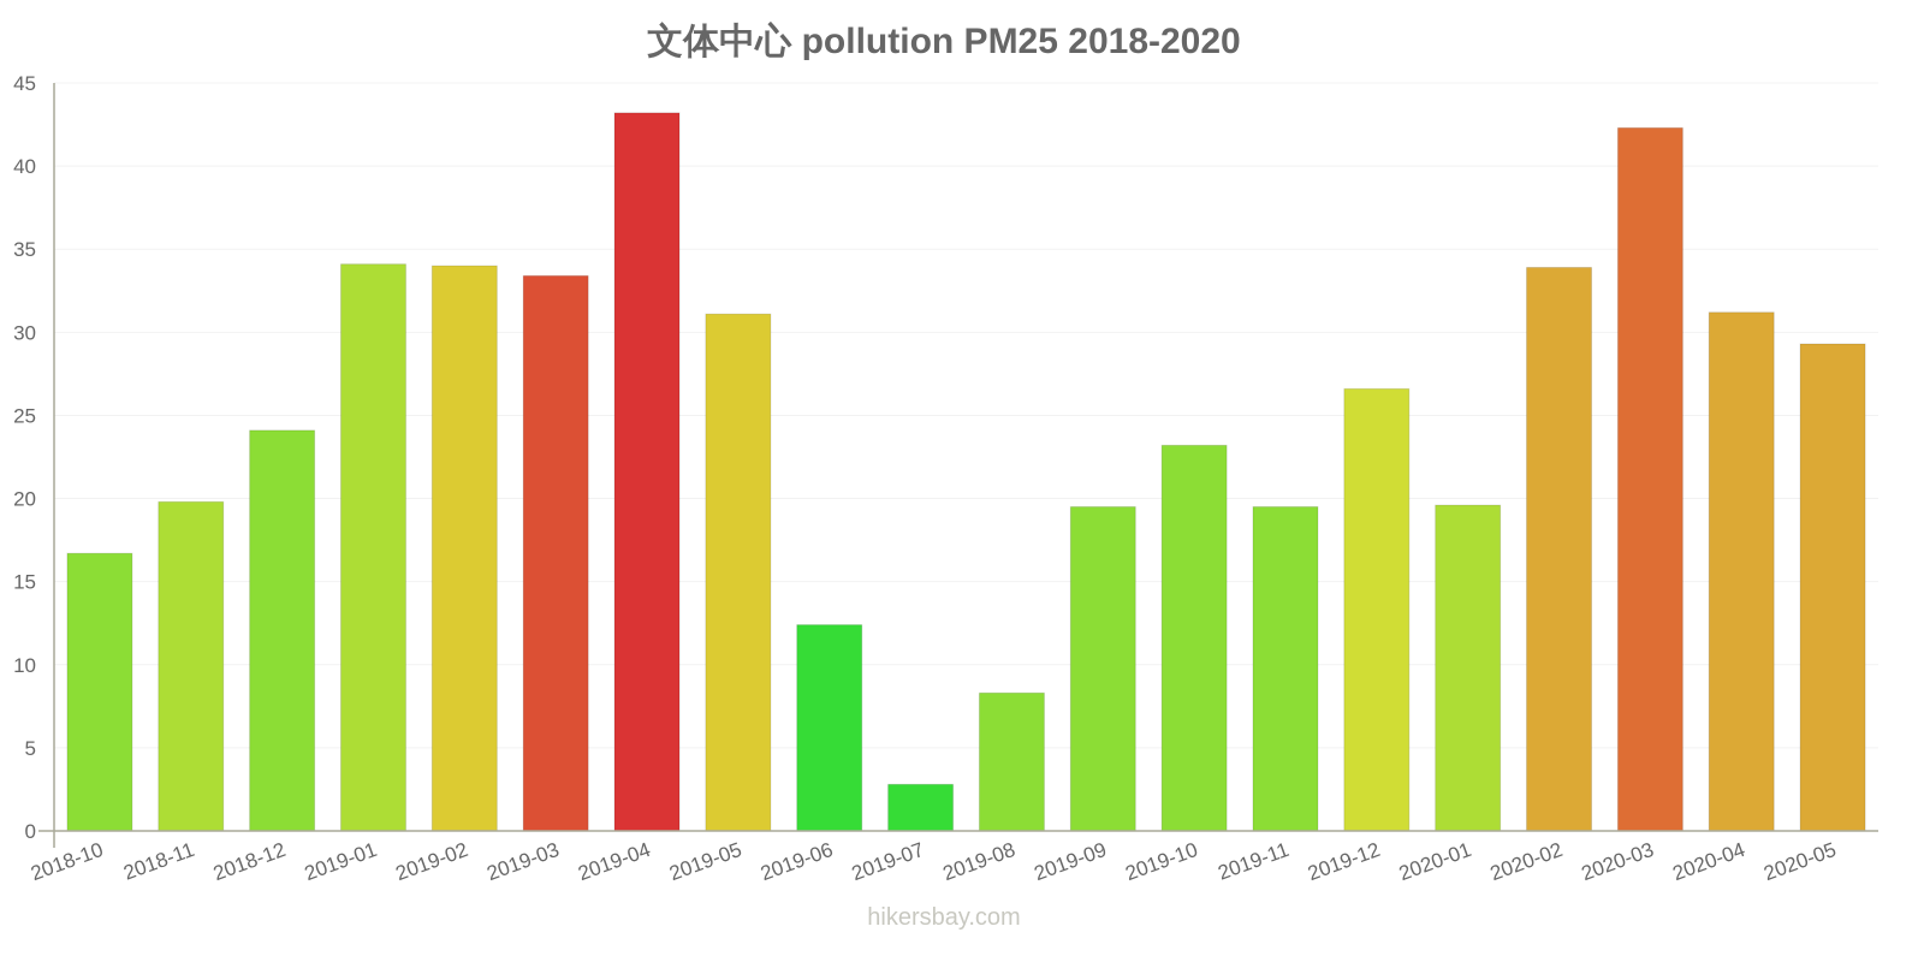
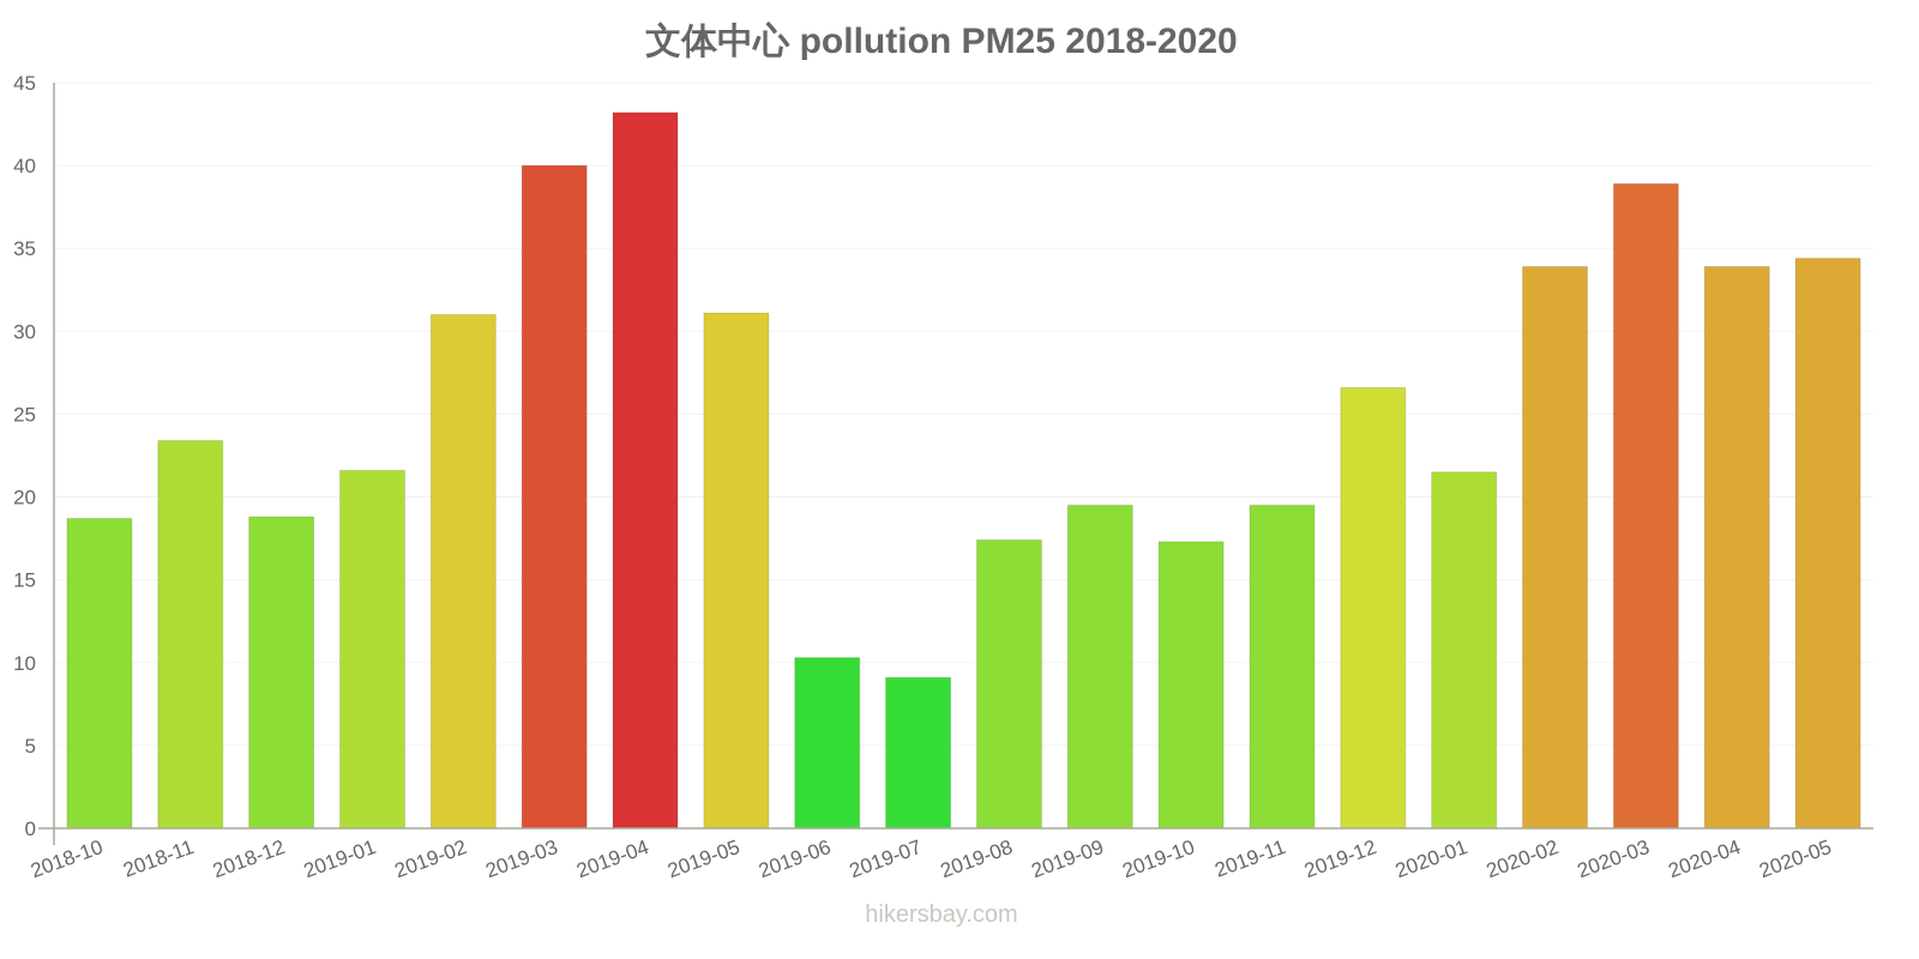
2018-10: 16.7 -> 18.7
2018-11: 19.8 -> 23.4
2018-12: 24.1 -> 18.8
2019-01: 34.1 -> 21.6
2019-02: 34.0 -> 31.0
2019-03: 33.4 -> 40.0
2019-06: 12.4 -> 10.3
2019-07: 2.8 -> 9.1
2019-08: 8.3 -> 17.4
2019-10: 23.2 -> 17.3
2020-01: 19.6 -> 21.5
2020-03: 42.3 -> 38.9
2020-04: 31.2 -> 33.9
2020-05: 29.3 -> 34.4
